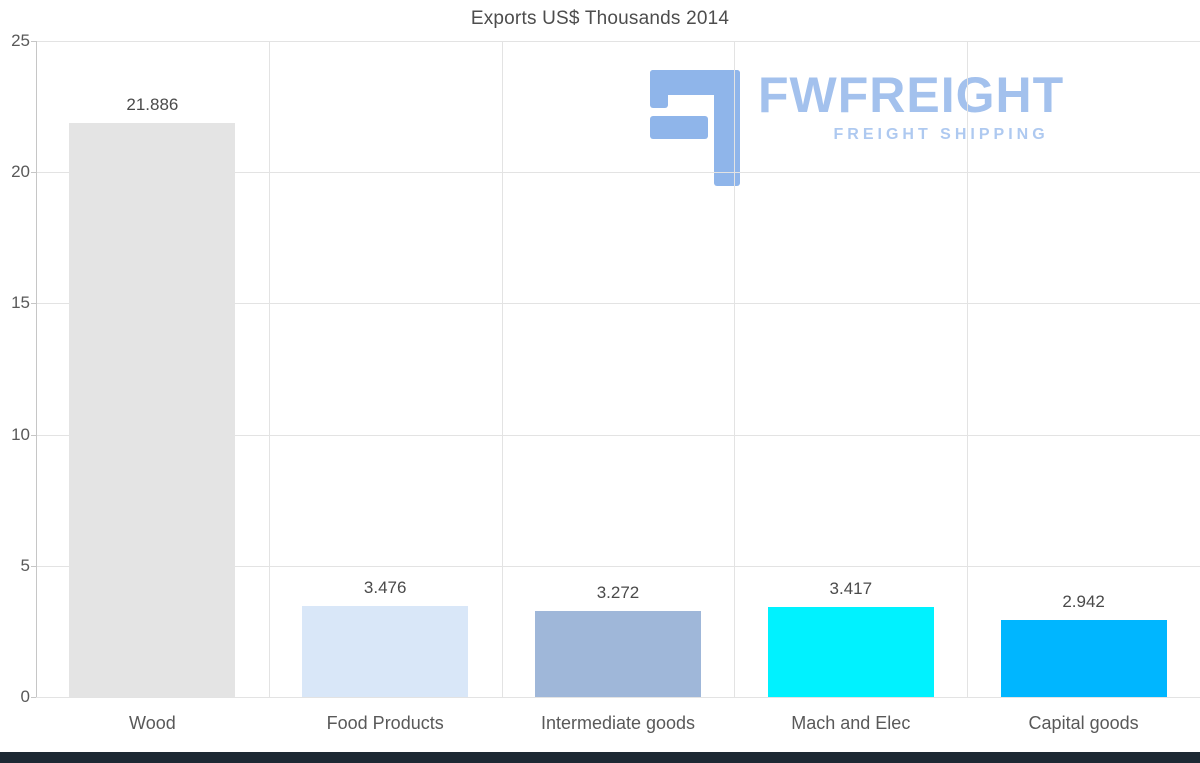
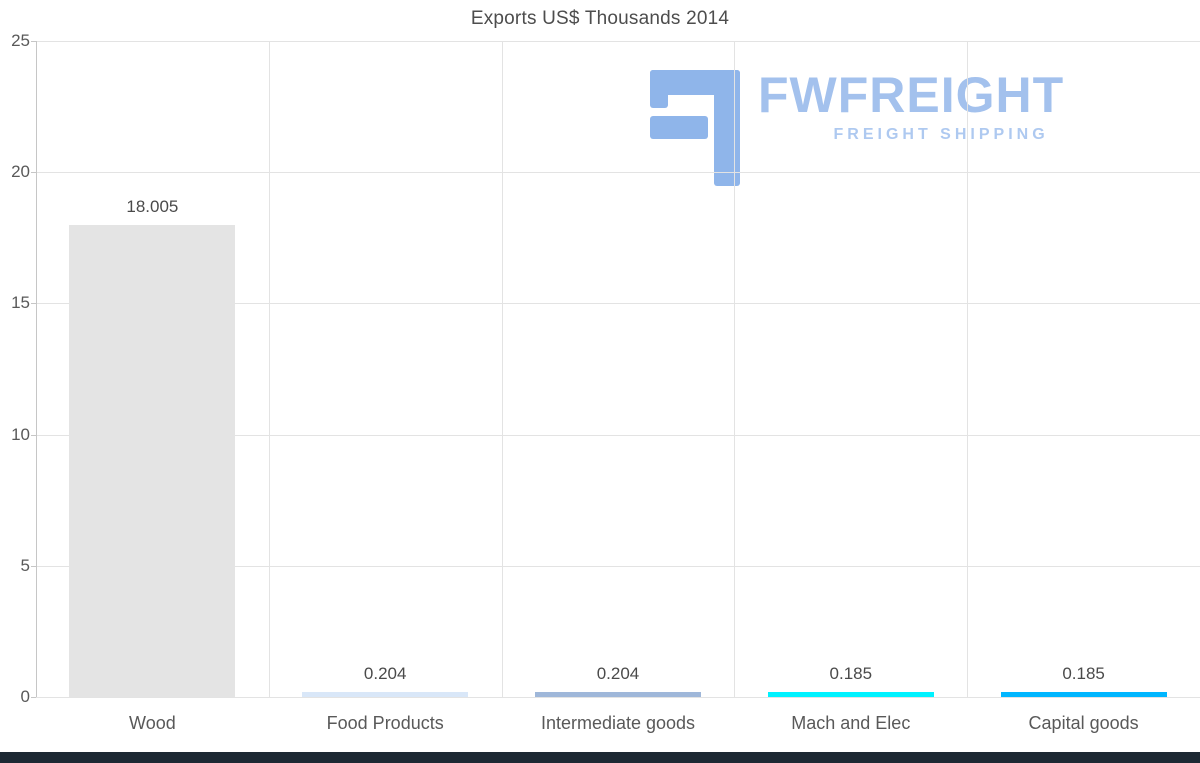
Wood: 21.886 -> 18.005
Food Products: 3.476 -> 0.204
Intermediate goods: 3.272 -> 0.204
Mach and Elec: 3.417 -> 0.185
Capital goods: 2.942 -> 0.185
